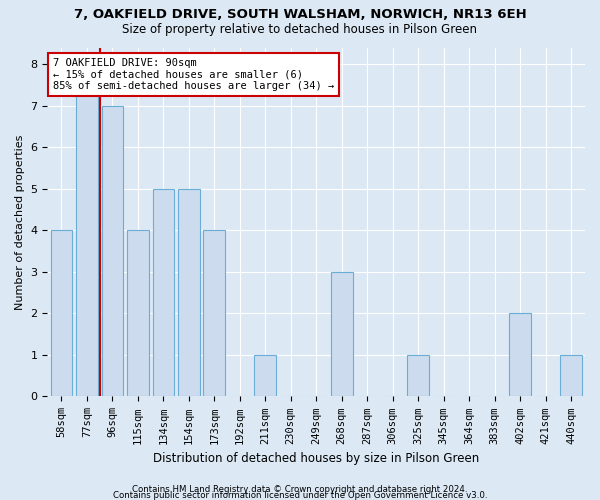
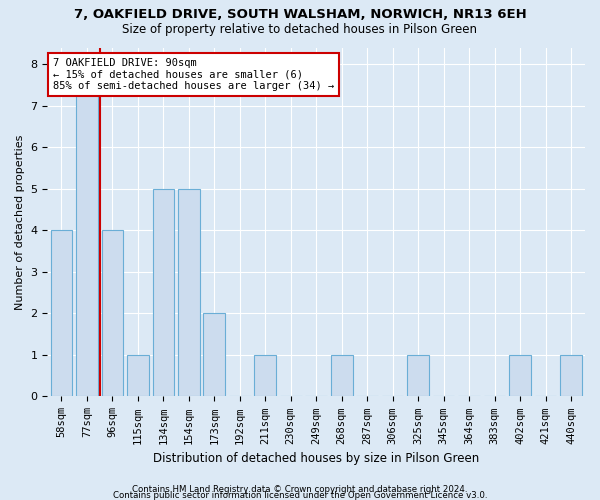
96sqm: 7 -> 4
115sqm: 4 -> 1
173sqm: 4 -> 2
268sqm: 3 -> 1
402sqm: 2 -> 1
